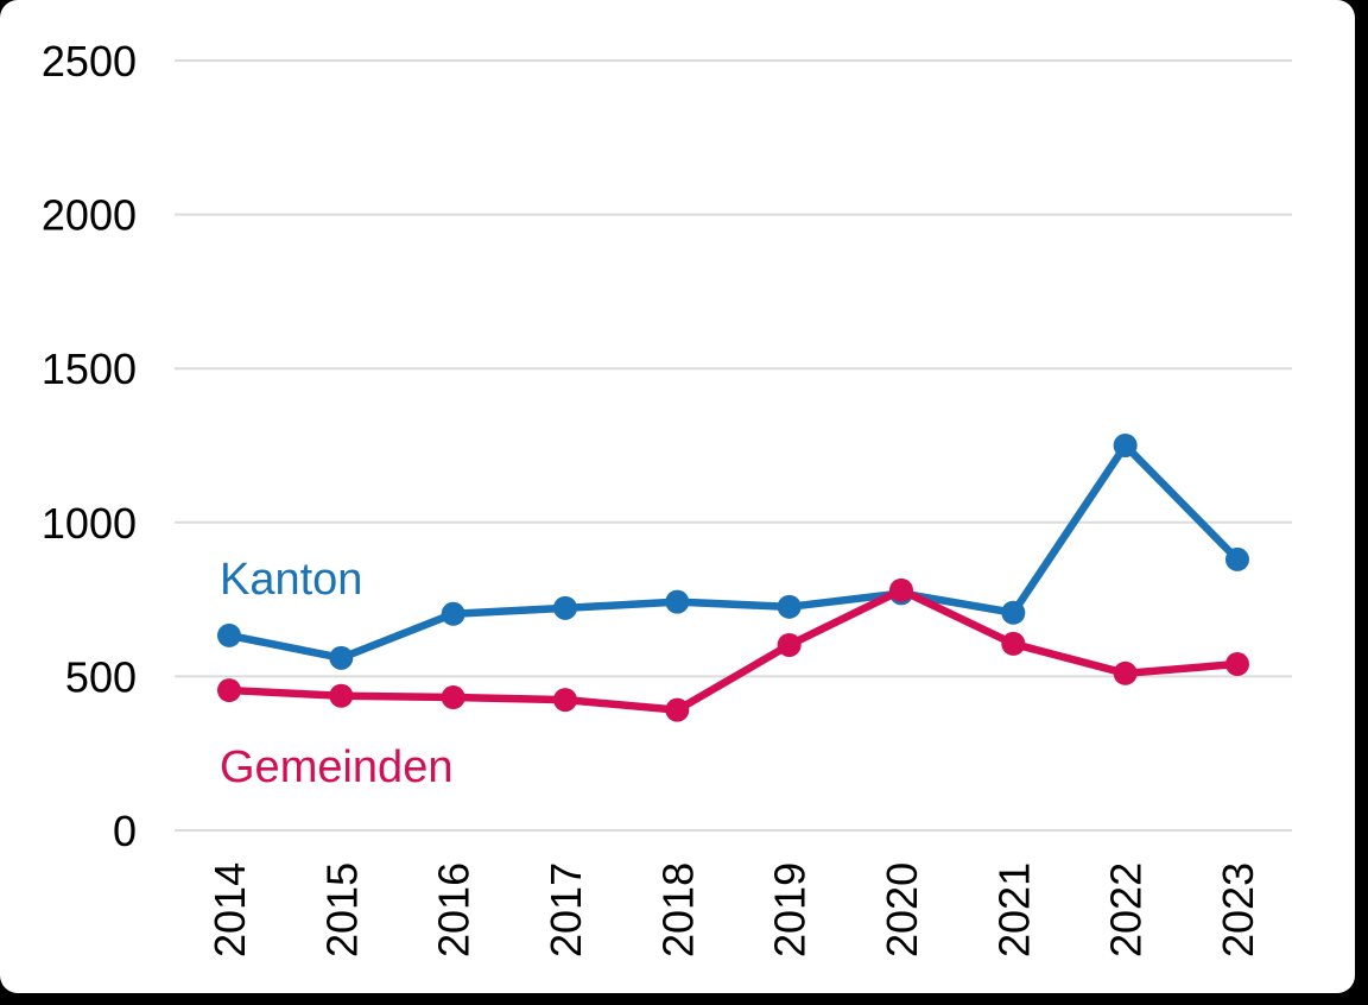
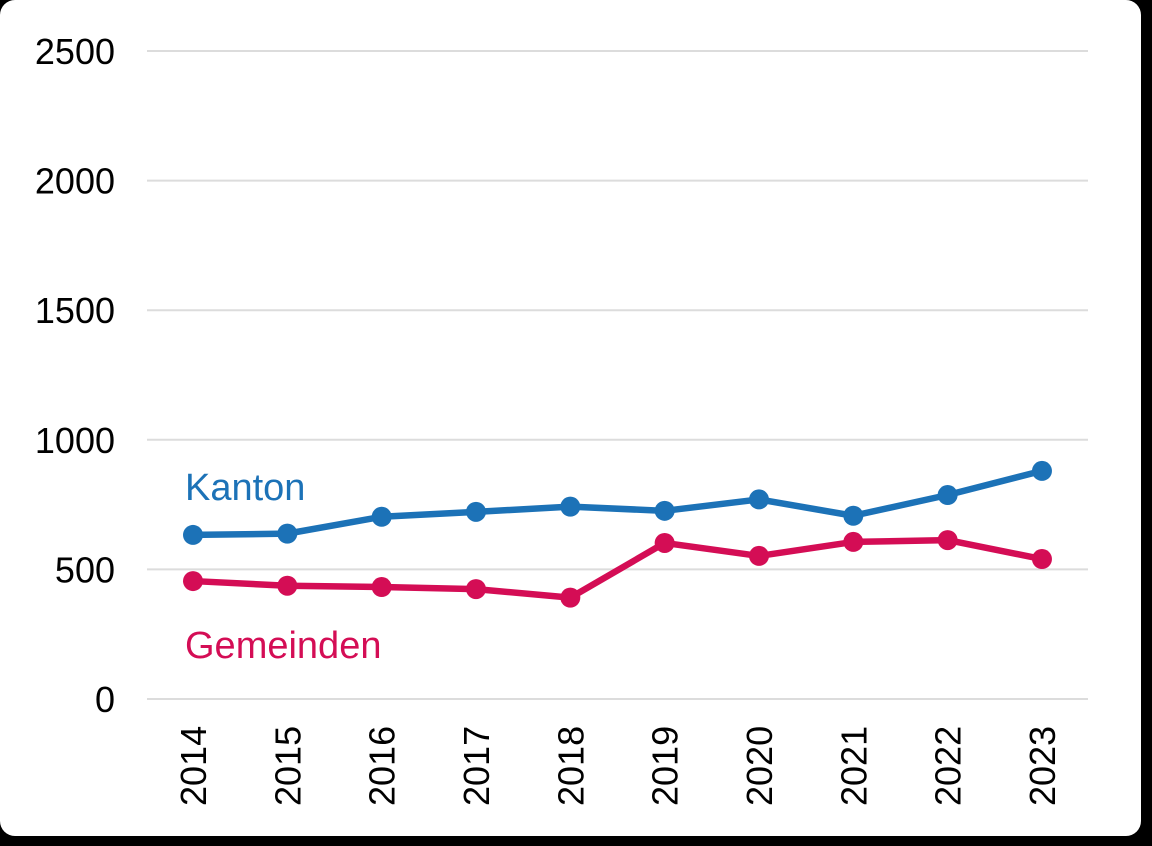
Kanton/2015: 560 -> 640
Gemeinden/2020: 780 -> 550
Kanton/2022: 1250 -> 790
Gemeinden/2022: 510 -> 610
